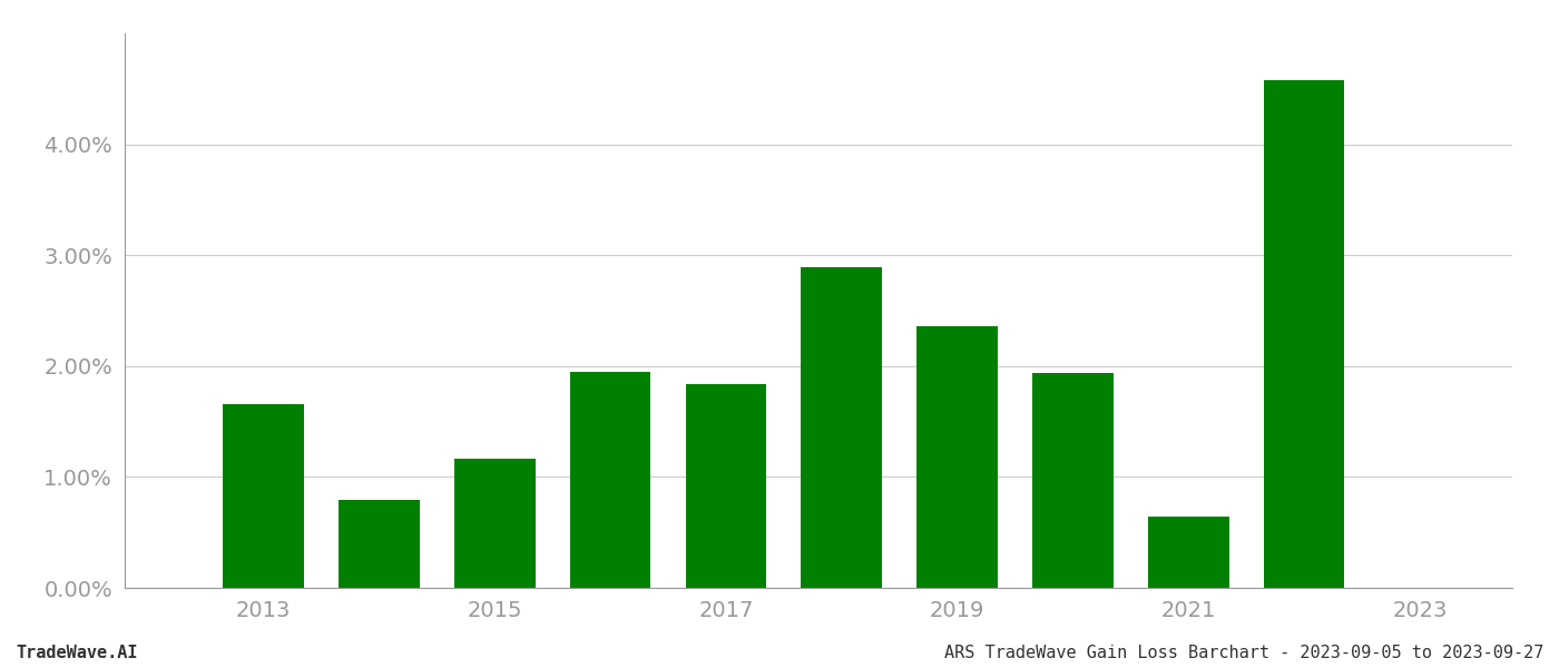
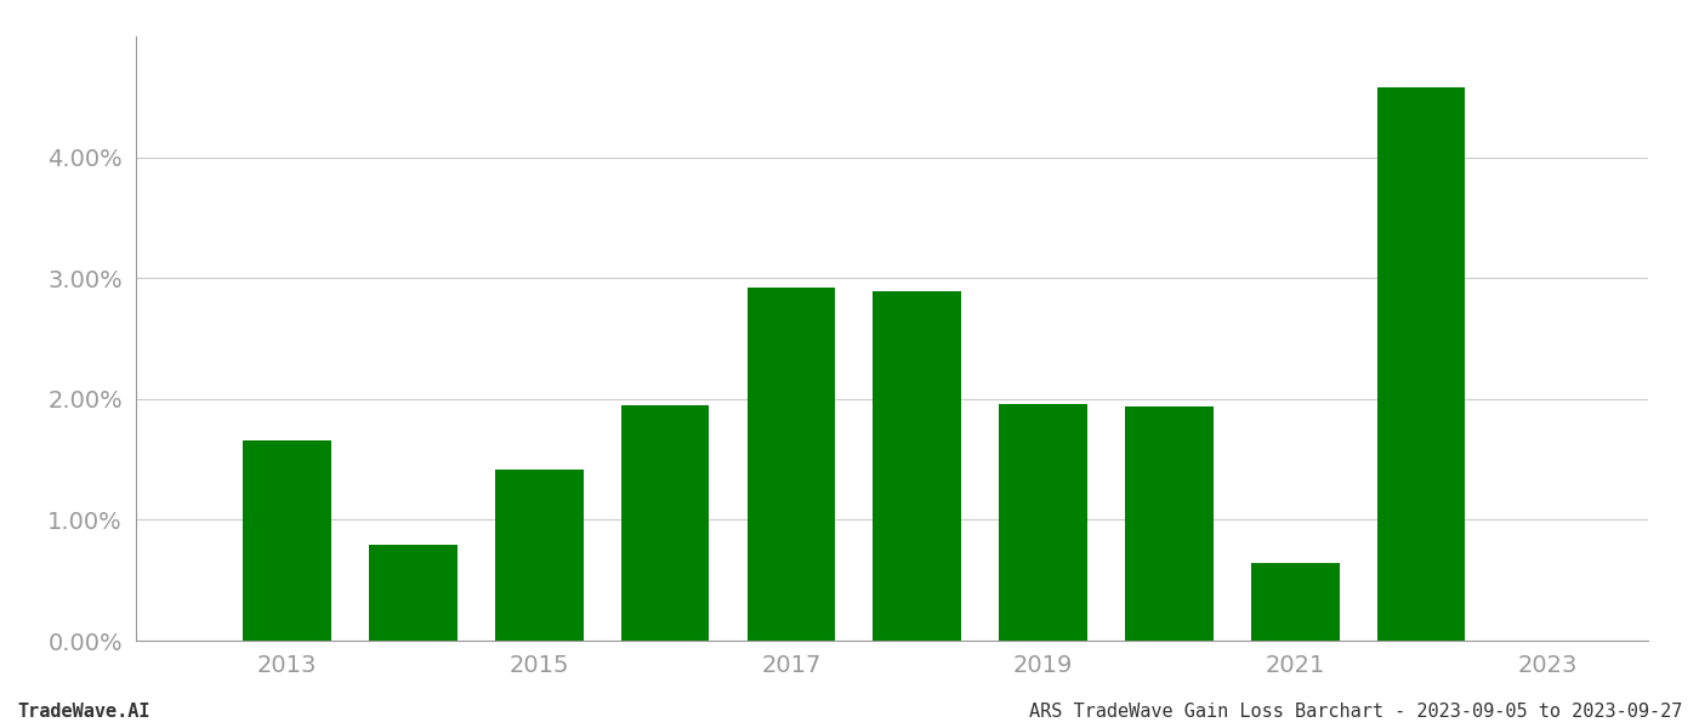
2015: 1.17% -> 1.42%
2017: 1.84% -> 2.92%
2019: 2.36% -> 1.96%
